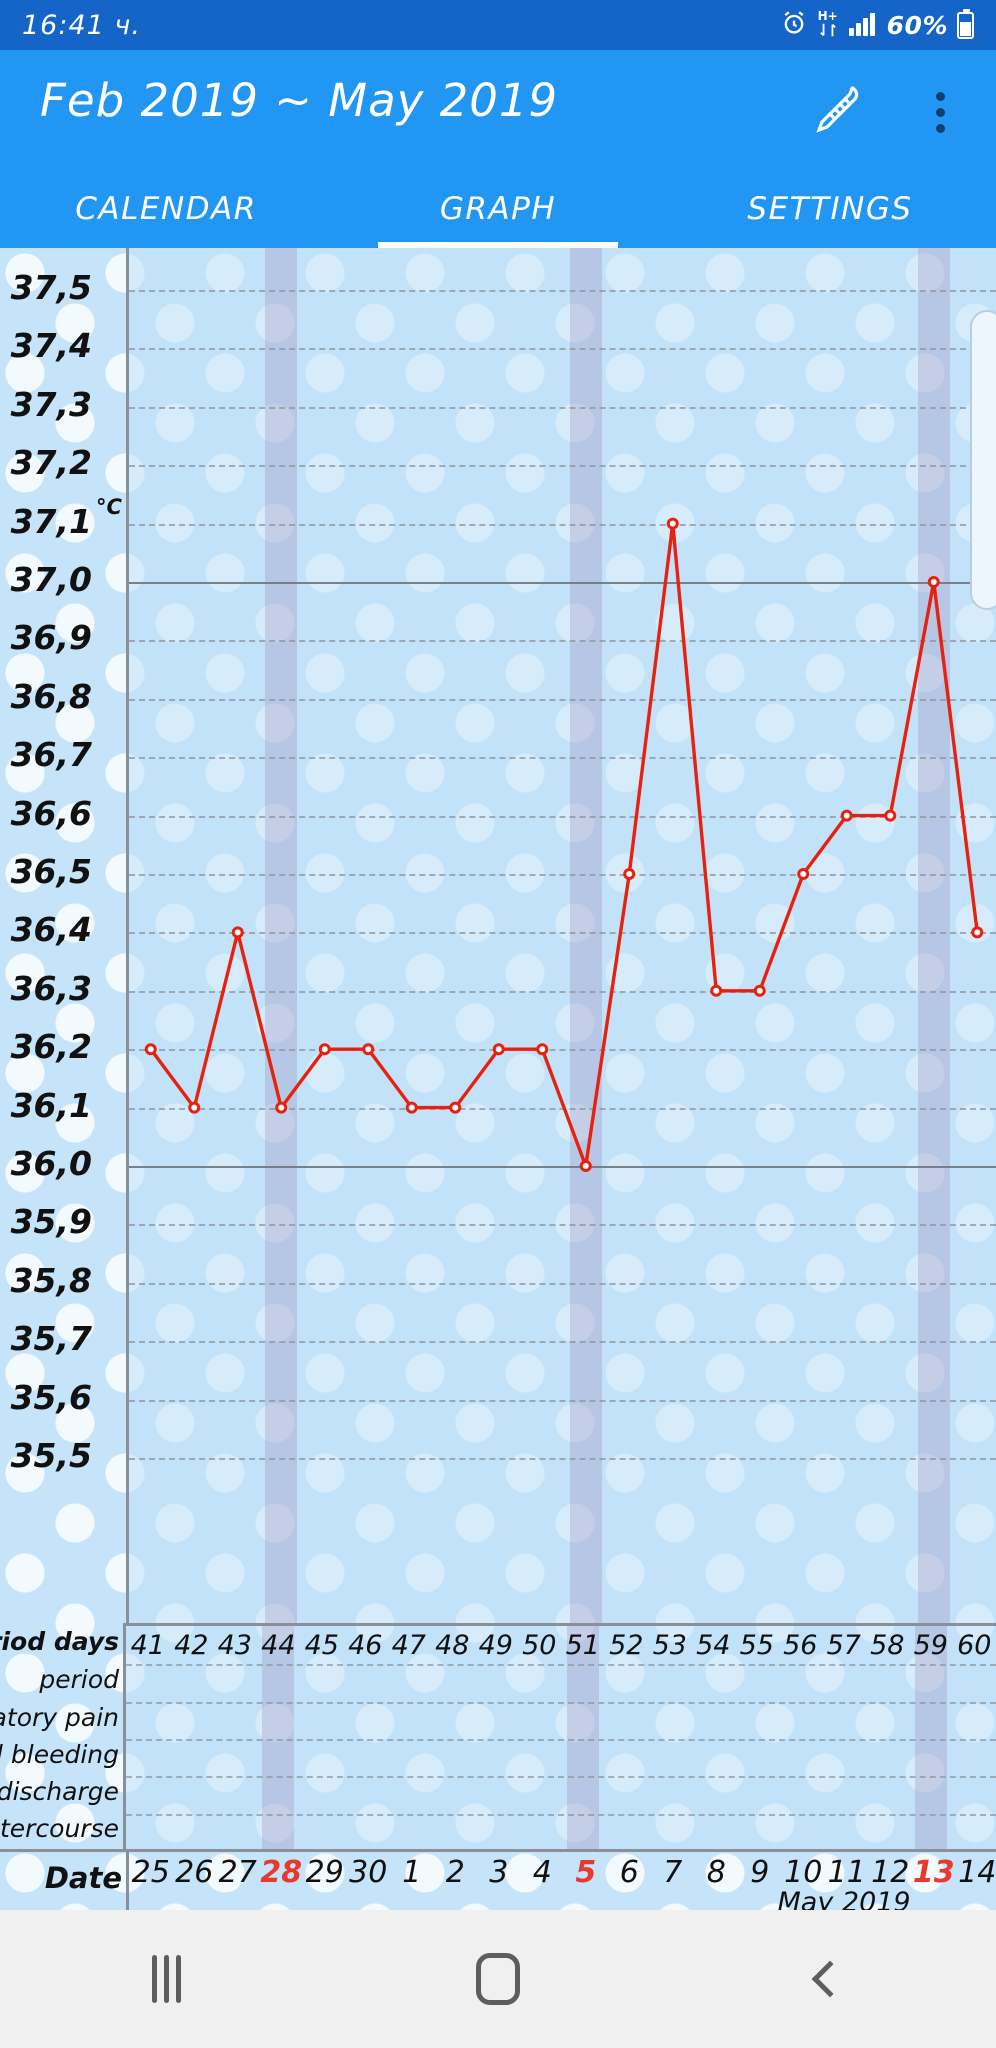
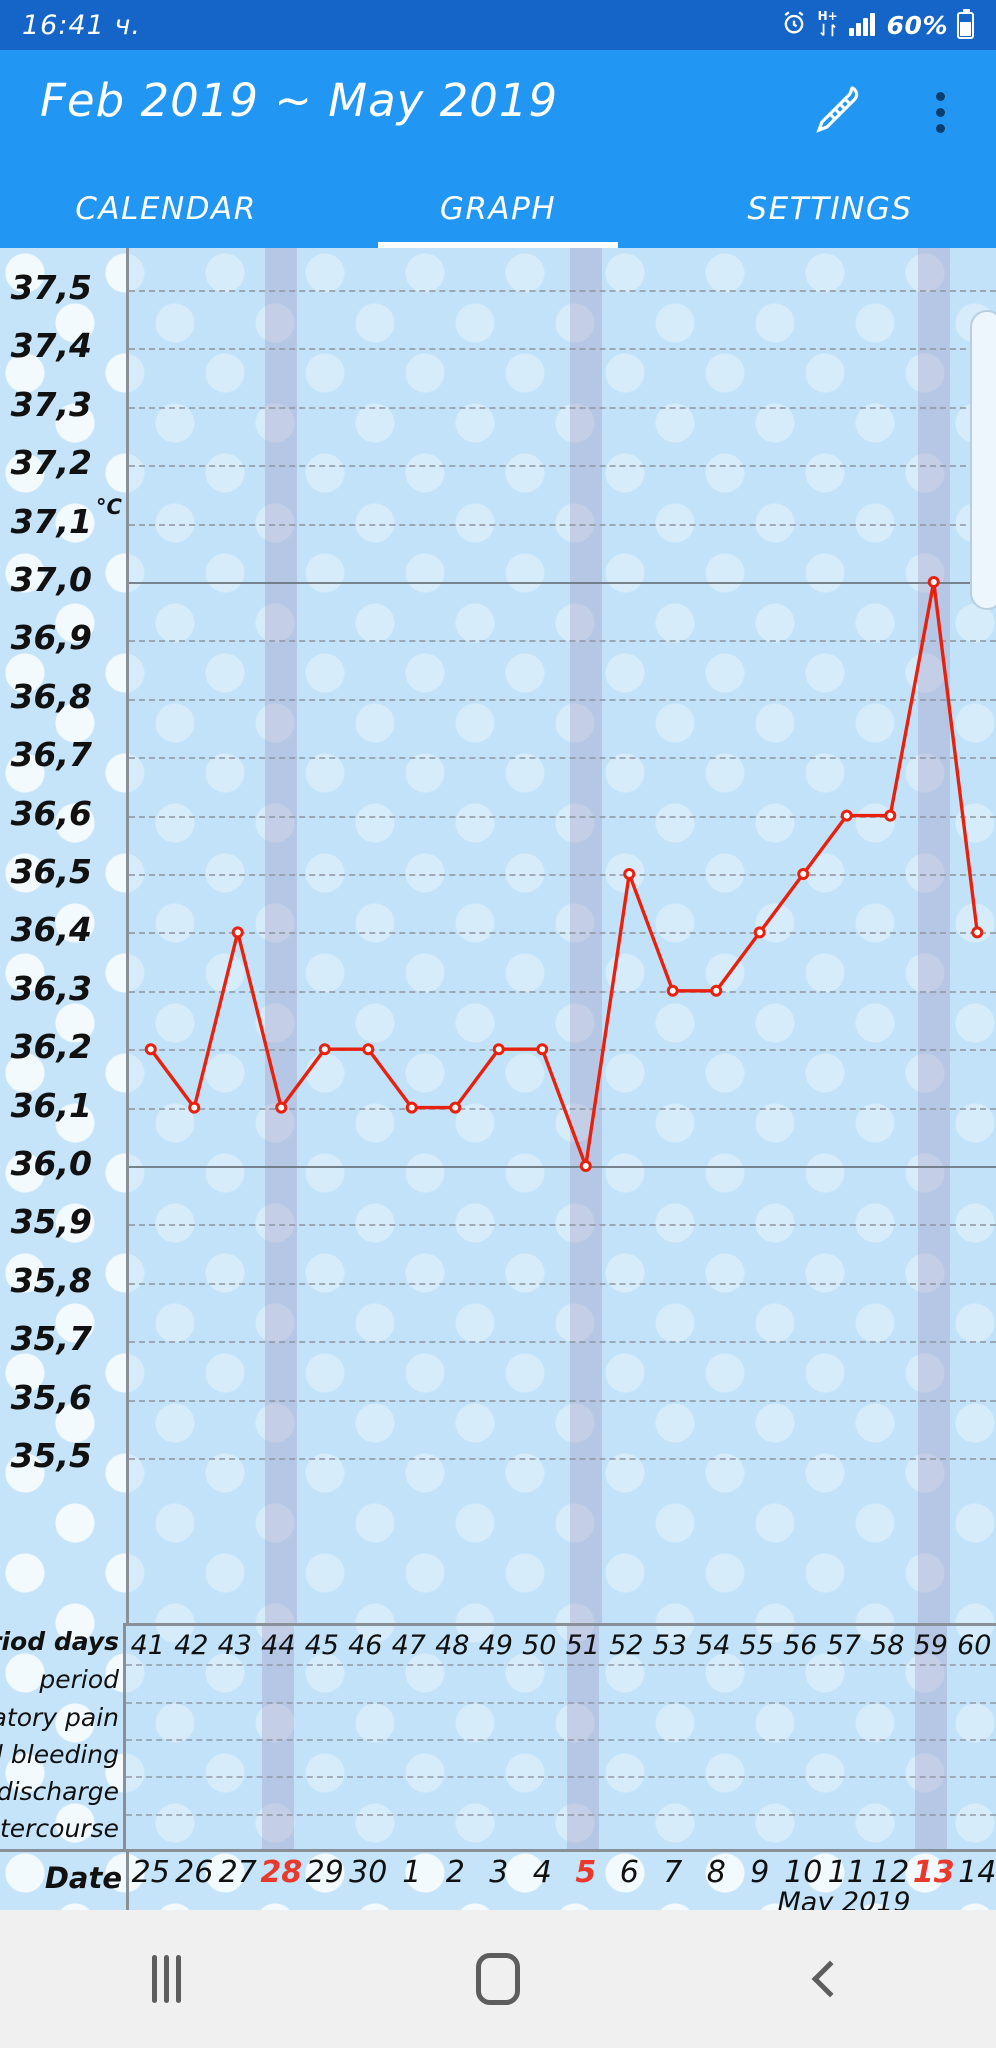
7: 37,1 -> 36,3
9: 36,3 -> 36,4
